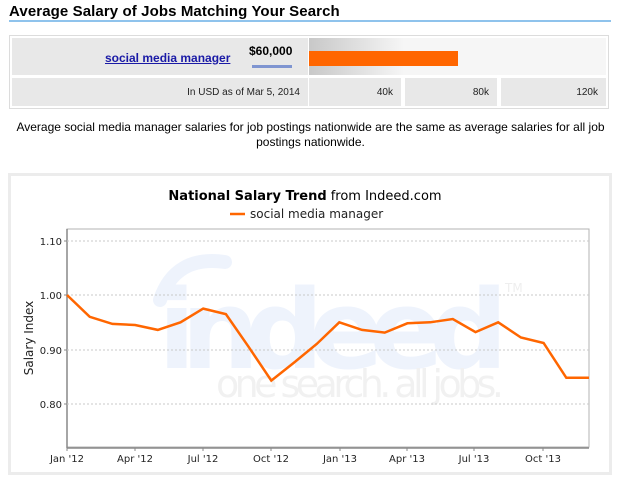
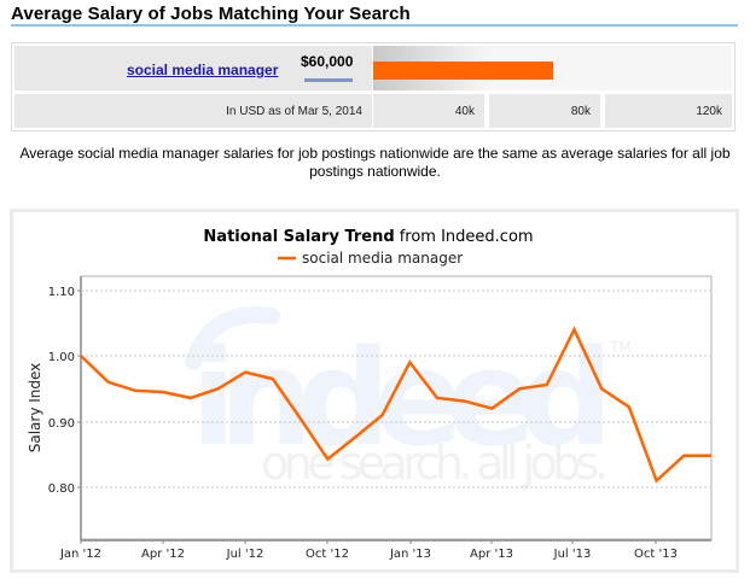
Jan '13: 0.95 -> 0.99
Apr '13: 0.95 -> 0.92
Jul '13: 0.93 -> 1.04
Oct '13: 0.91 -> 0.81
